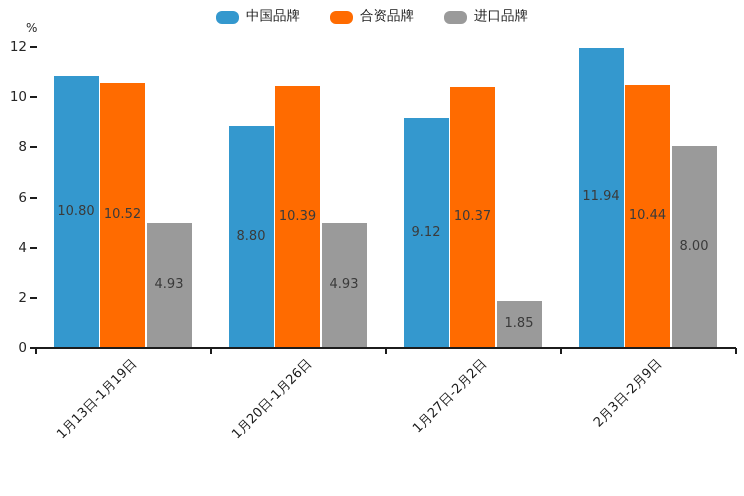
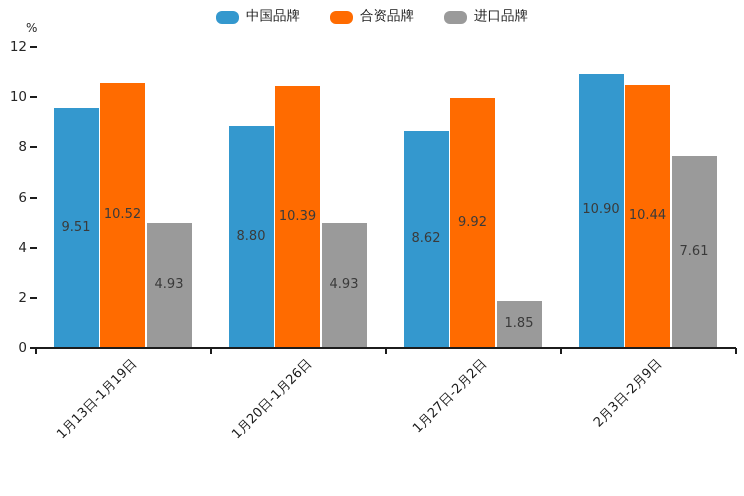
中国品牌/1月13日-1月19日: 10.80 -> 9.51
中国品牌/1月27日-2月2日: 9.12 -> 8.62
合资品牌/1月27日-2月2日: 10.37 -> 9.92
中国品牌/2月3日-2月9日: 11.94 -> 10.90
进口品牌/2月3日-2月9日: 8.00 -> 7.61
